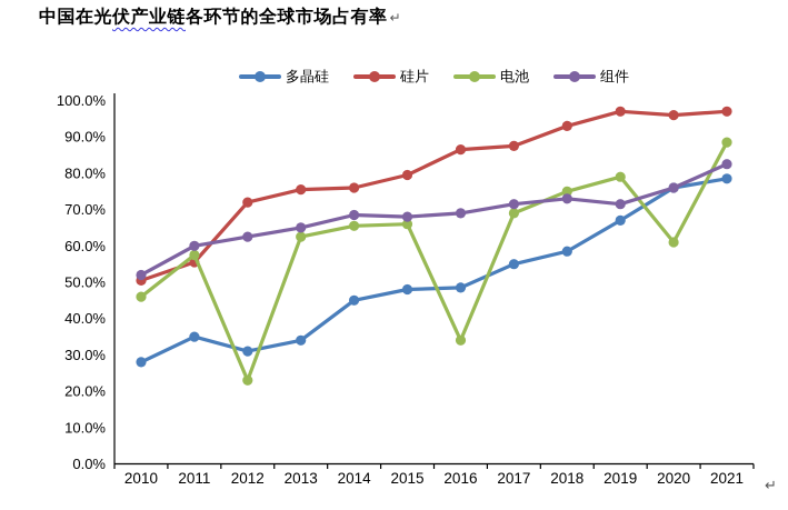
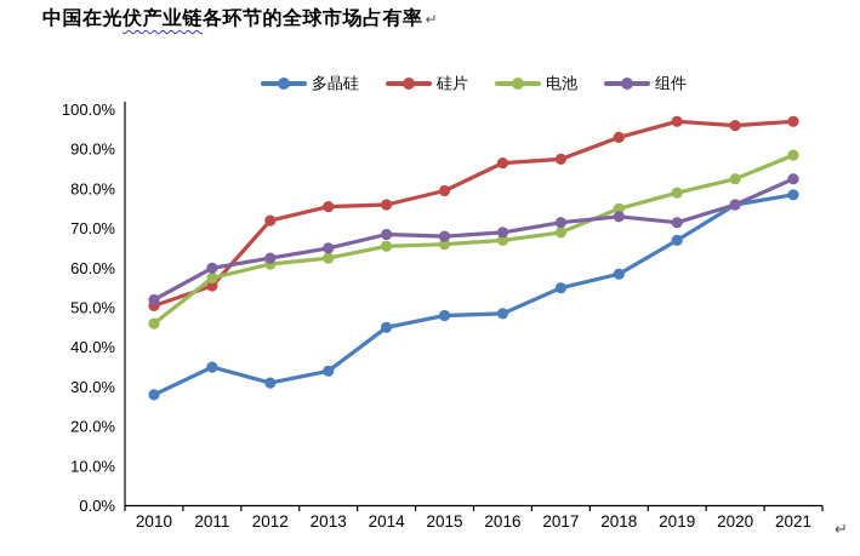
电池/2012: 23% -> 61%
电池/2016: 34% -> 67%
电池/2020: 61% -> 82%
